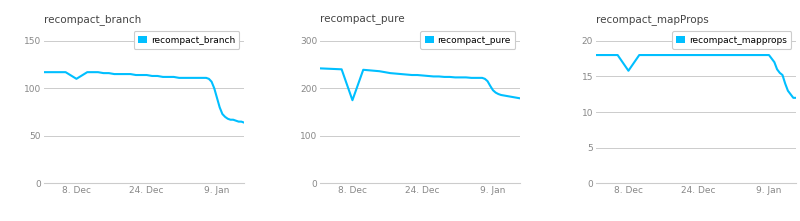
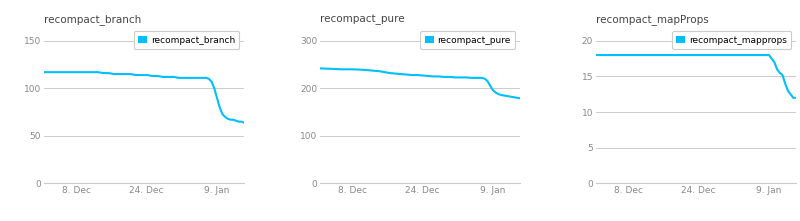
recompact_branch/8. Dec: 110 -> 117
recompact_pure/8. Dec: 175 -> 240
recompact_mapProps/8. Dec: 15.8 -> 18.0
